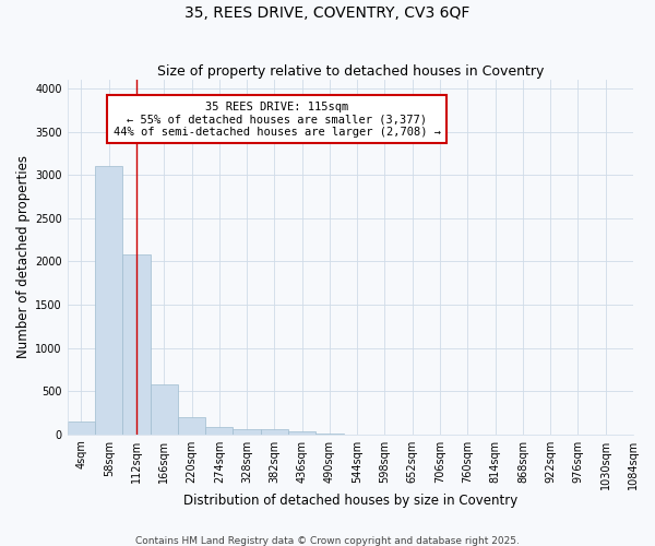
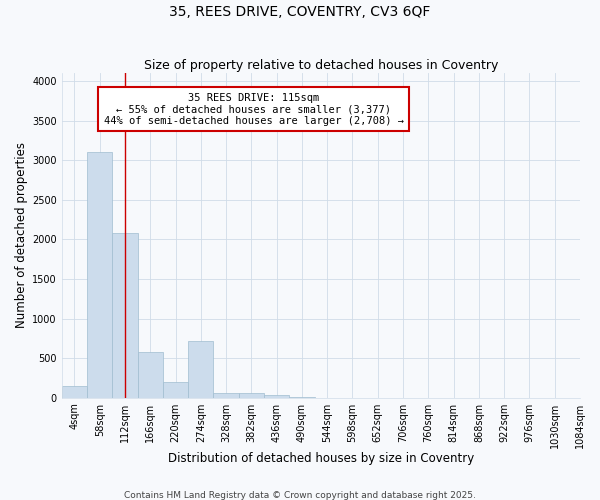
274sqm: 90 -> 720
